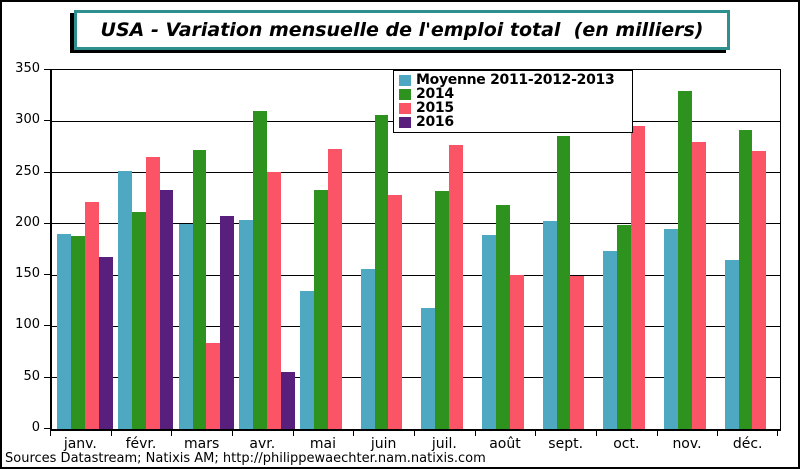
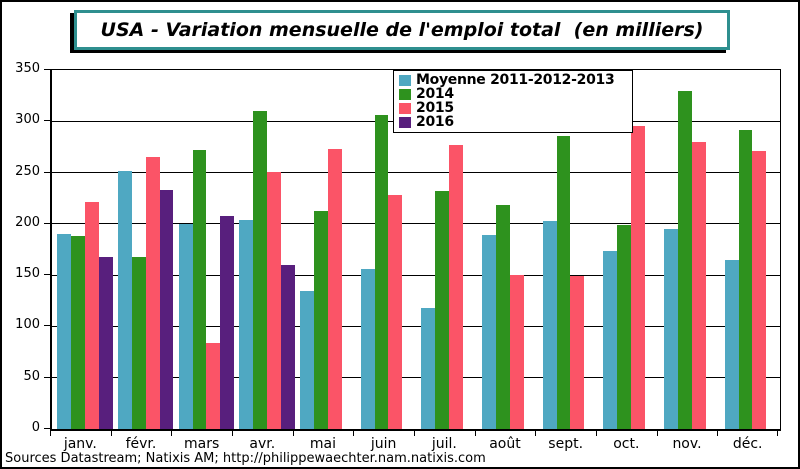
2014/févr.: 212 -> 168
2016/avr.: 56 -> 160
2014/mai: 233 -> 213
